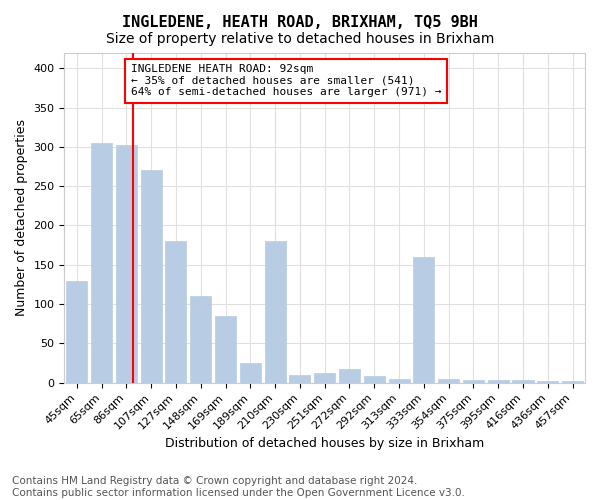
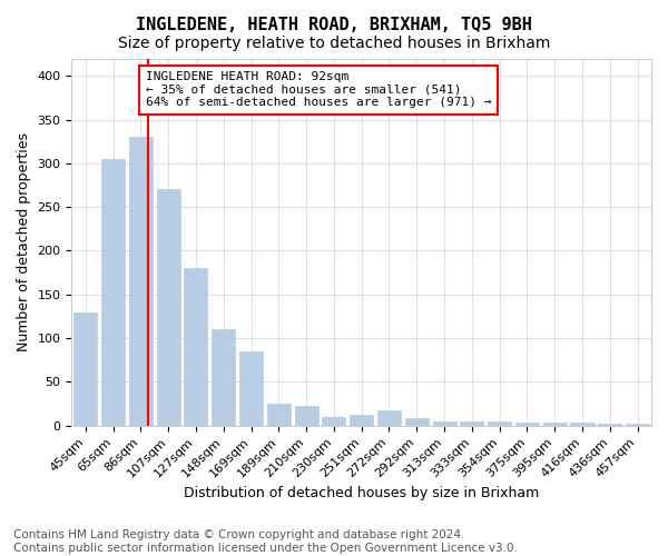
86sqm: 302 -> 330
210sqm: 180 -> 22
333sqm: 160 -> 5
